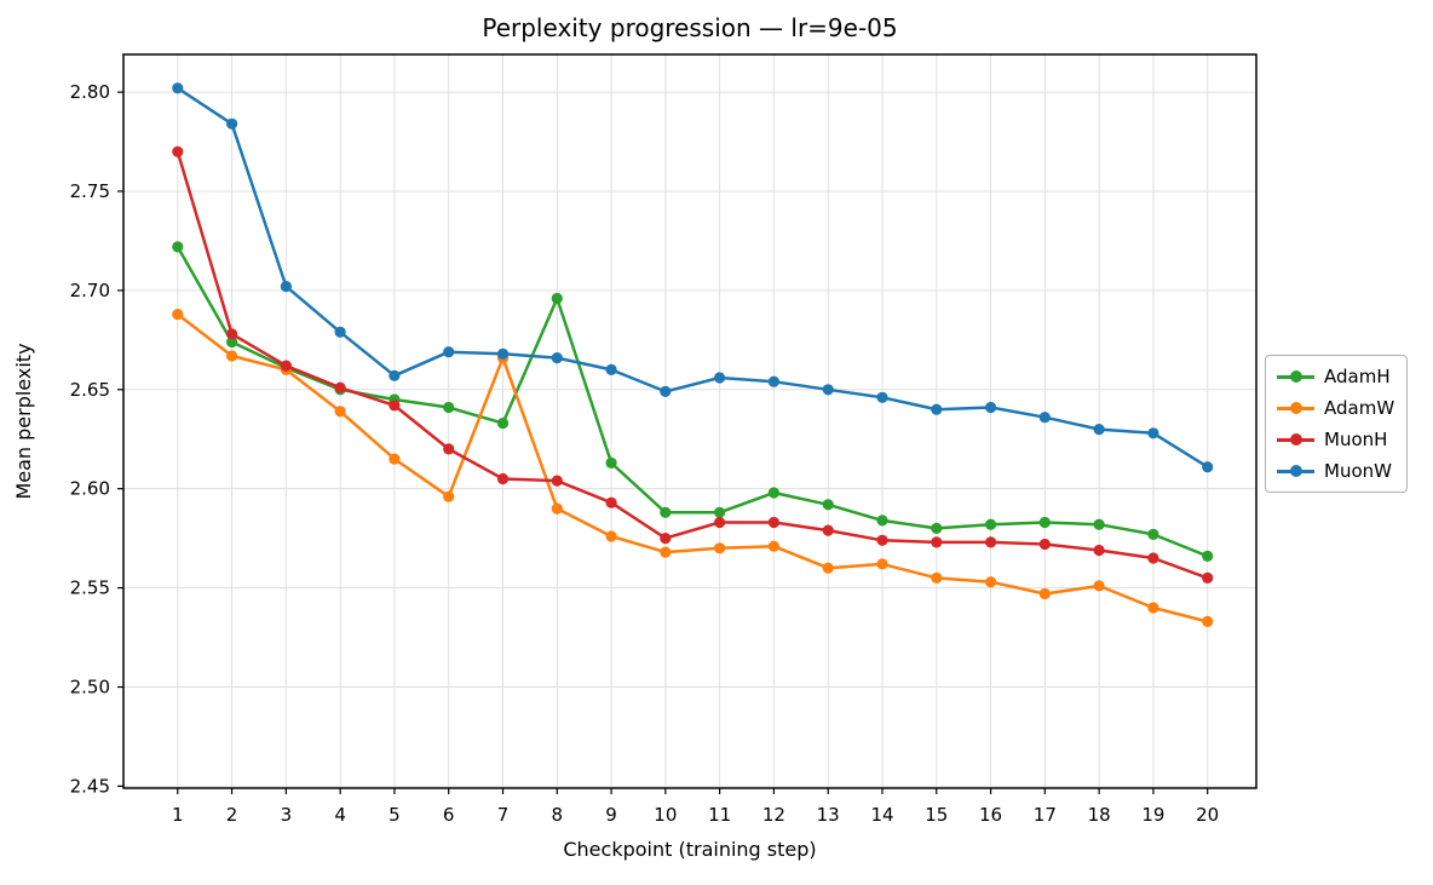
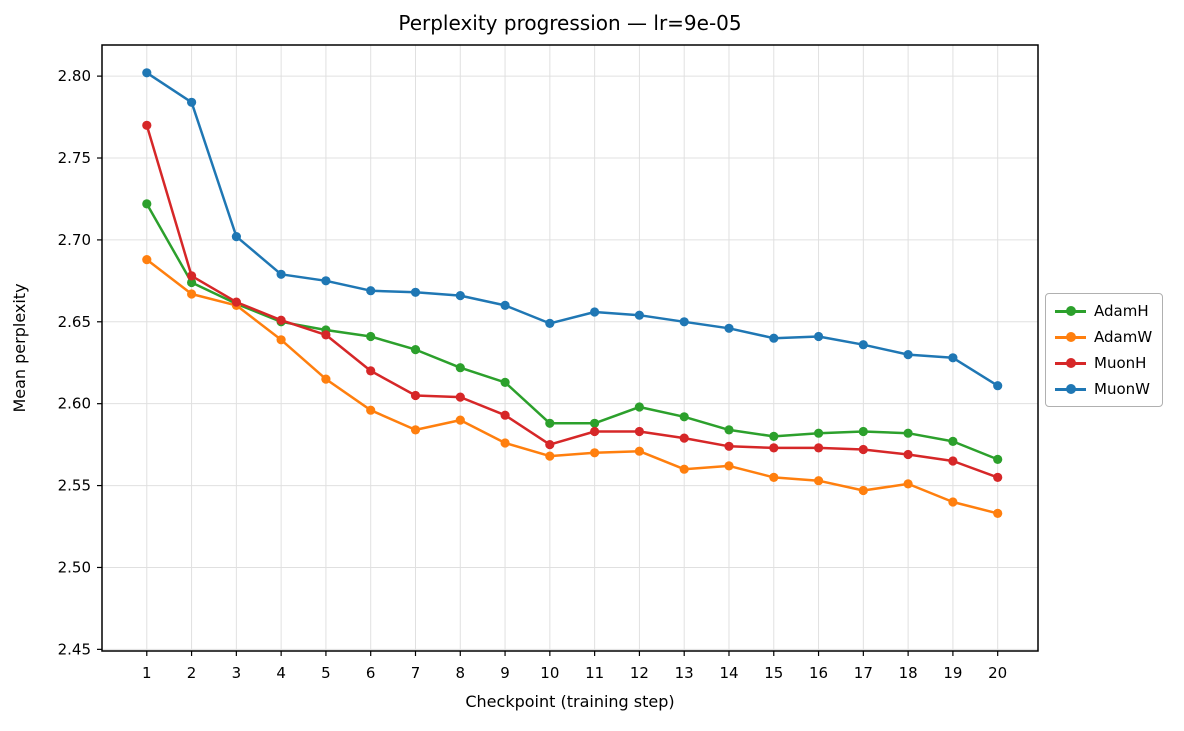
MuonW/5: 2.657 -> 2.675
AdamW/7: 2.666 -> 2.584
AdamH/8: 2.696 -> 2.622
